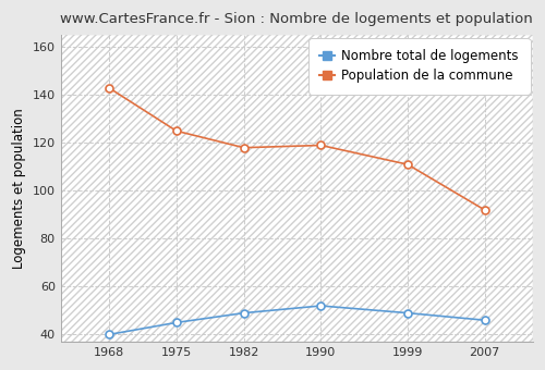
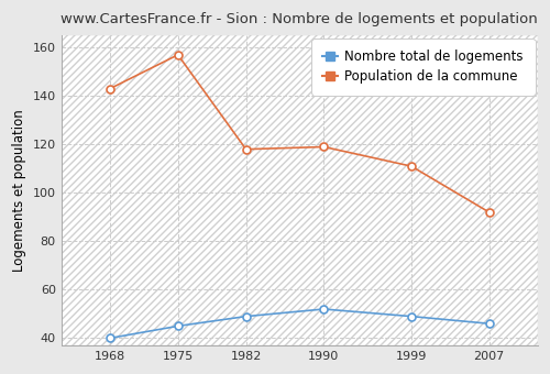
Population de la commune/1975: 125 -> 157
